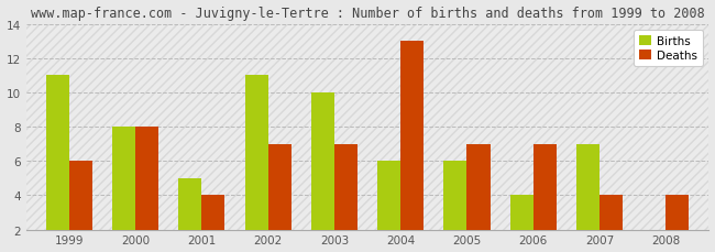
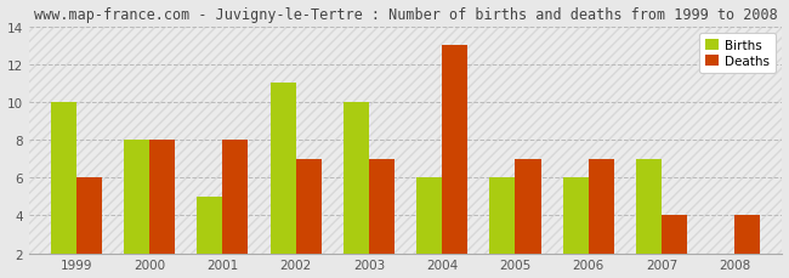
Births/1999: 11 -> 10
Deaths/2001: 4 -> 8
Births/2006: 4 -> 6
